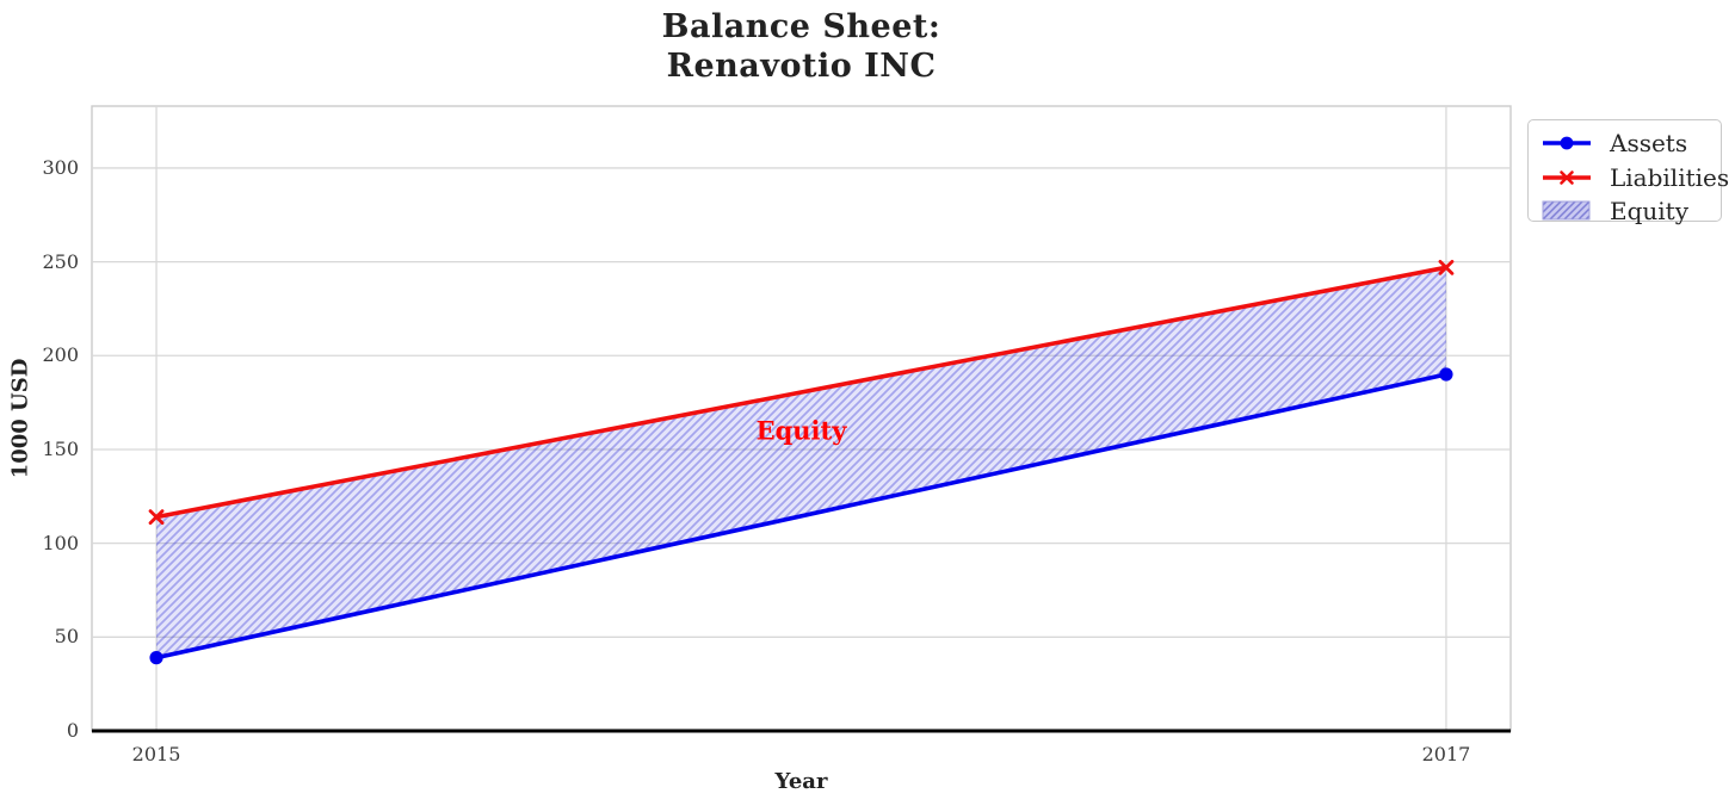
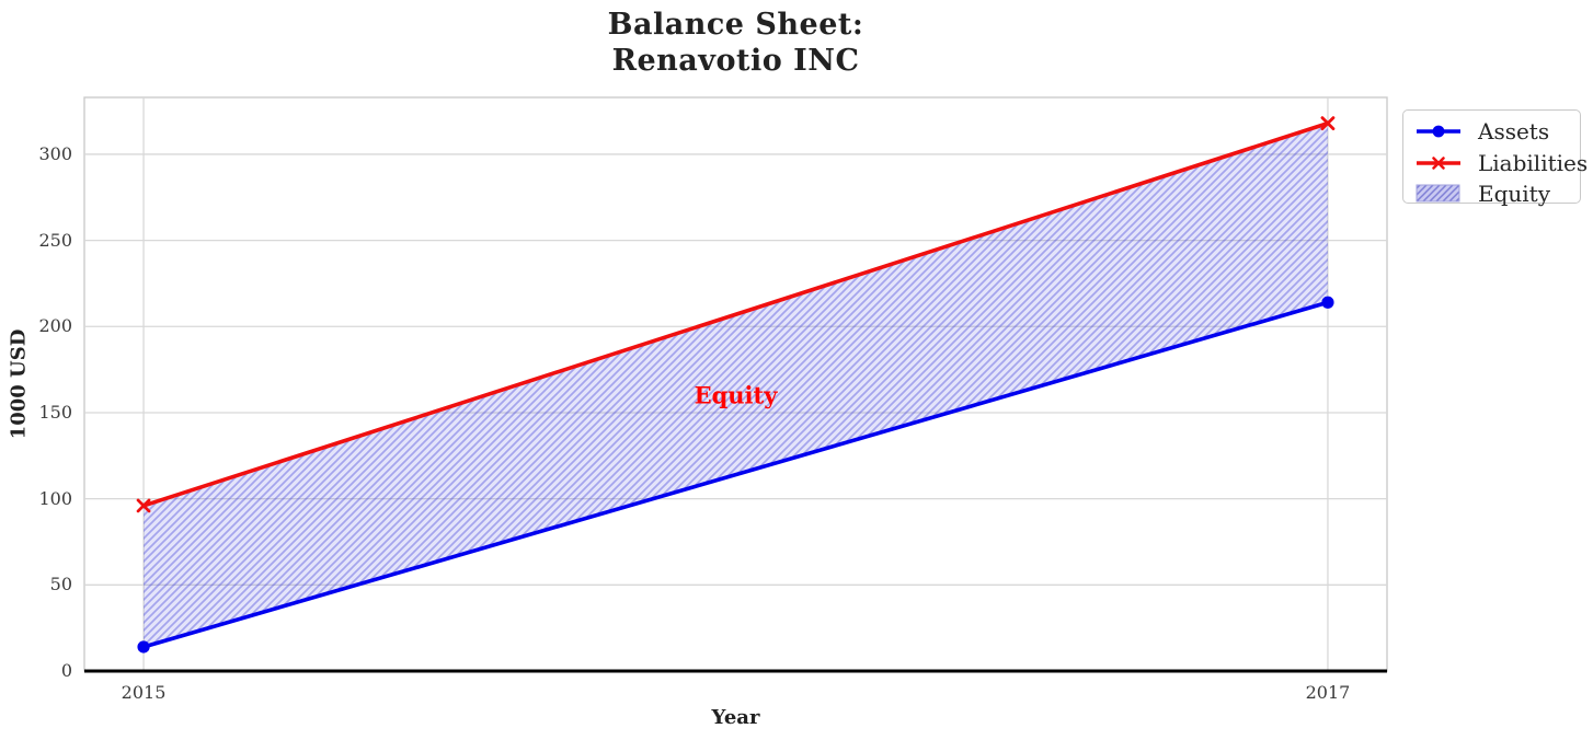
Assets/2015: 39 -> 14
Liabilities/2015: 114 -> 96
Assets/2017: 190 -> 214
Liabilities/2017: 247 -> 318
